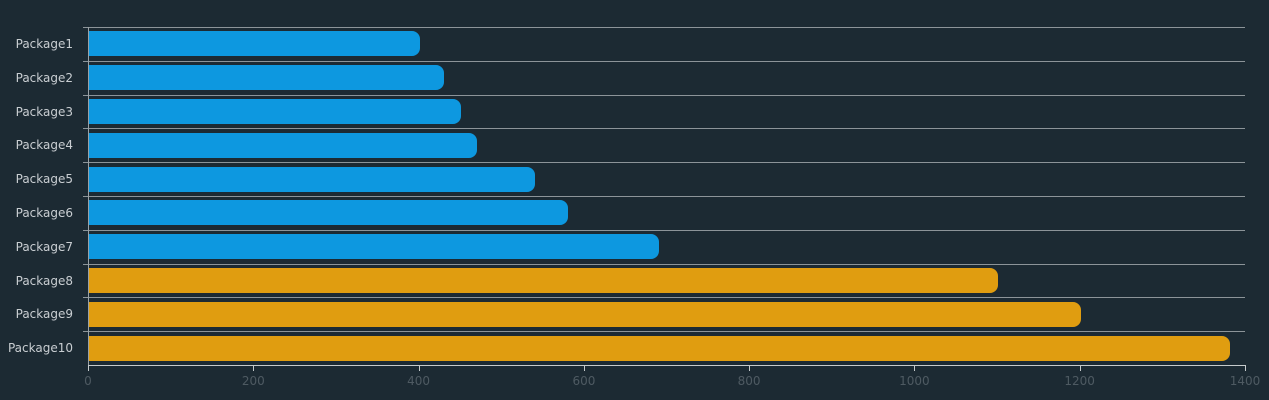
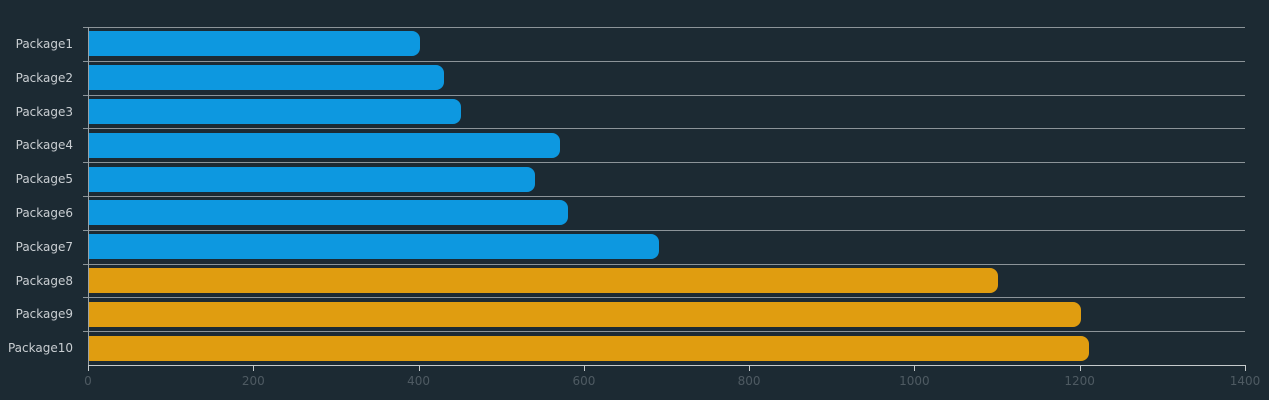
Package4: 470 -> 570
Package10: 1380 -> 1210
